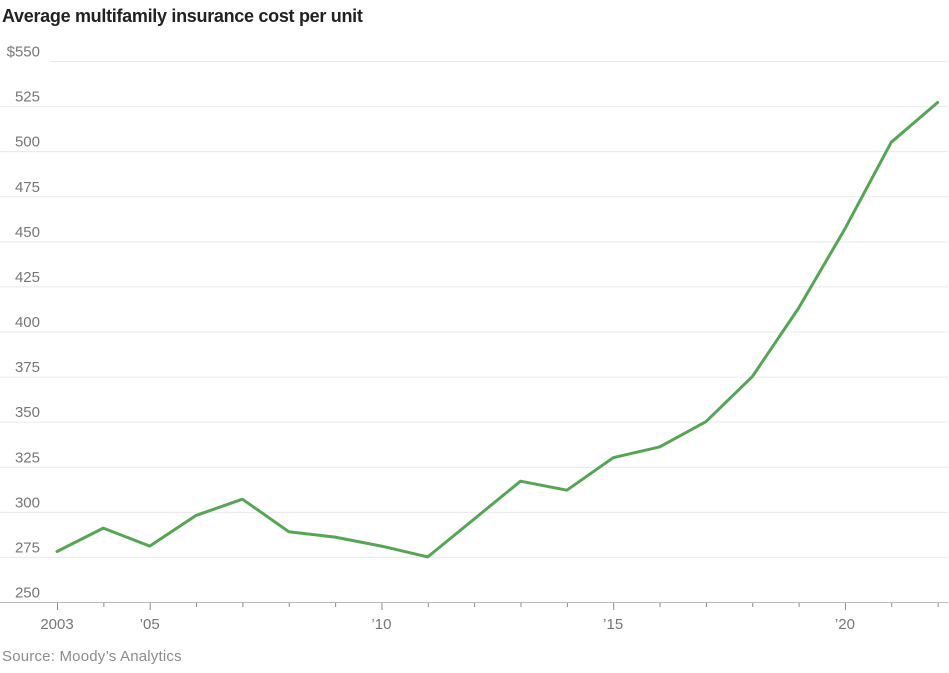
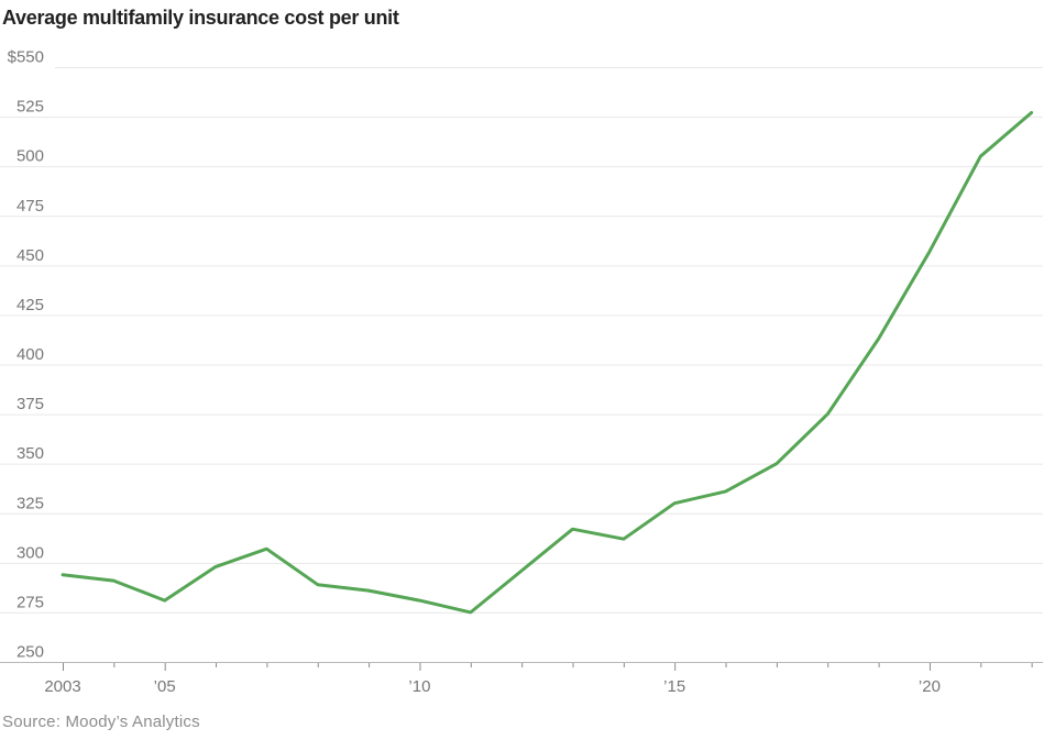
2003: $278 -> $294
